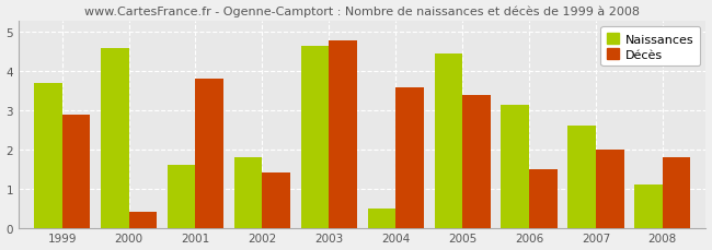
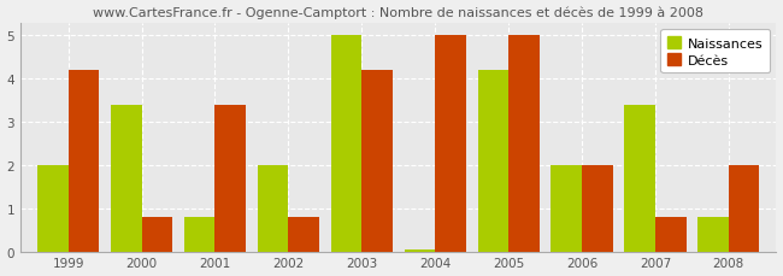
Naissances/1999: 3.70 -> 2.00
Décès/1999: 2.9 -> 4.2
Naissances/2000: 4.60 -> 3.40
Décès/2000: 0.4 -> 0.8
Naissances/2001: 1.60 -> 0.80
Décès/2001: 3.8 -> 3.4
Naissances/2002: 1.80 -> 2.00
Décès/2002: 1.4 -> 0.8
Naissances/2003: 4.65 -> 5.00
Décès/2003: 4.8 -> 4.2
Naissances/2004: 0.50 -> 0.05
Décès/2004: 3.6 -> 5.0
Naissances/2005: 4.45 -> 4.20
Décès/2005: 3.4 -> 5.0
Naissances/2006: 3.15 -> 2.00
Décès/2006: 1.5 -> 2.0
Naissances/2007: 2.60 -> 3.40
Décès/2007: 2.0 -> 0.8
Naissances/2008: 1.10 -> 0.80
Décès/2008: 1.8 -> 2.0
